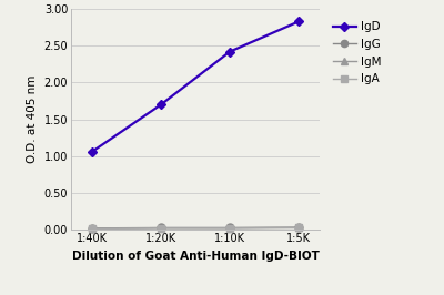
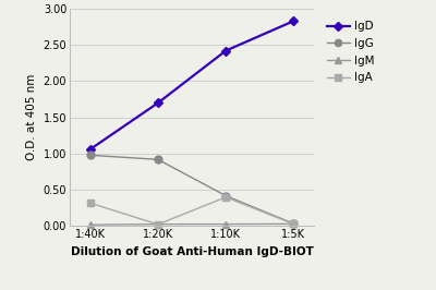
IgG/1:40K: 0.03 -> 0.98
IgA/1:40K: 0.02 -> 0.32
IgG/1:20K: 0.03 -> 0.92
IgG/1:10K: 0.03 -> 0.42
IgA/1:10K: 0.03 -> 0.40
